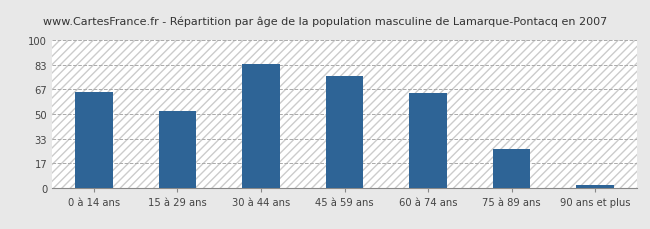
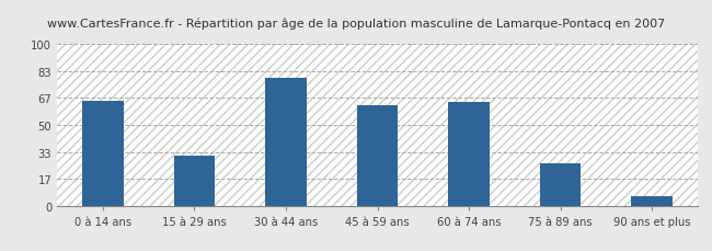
15 à 29 ans: 52 -> 31
30 à 44 ans: 84 -> 79
45 à 59 ans: 76 -> 62
90 ans et plus: 2 -> 6
